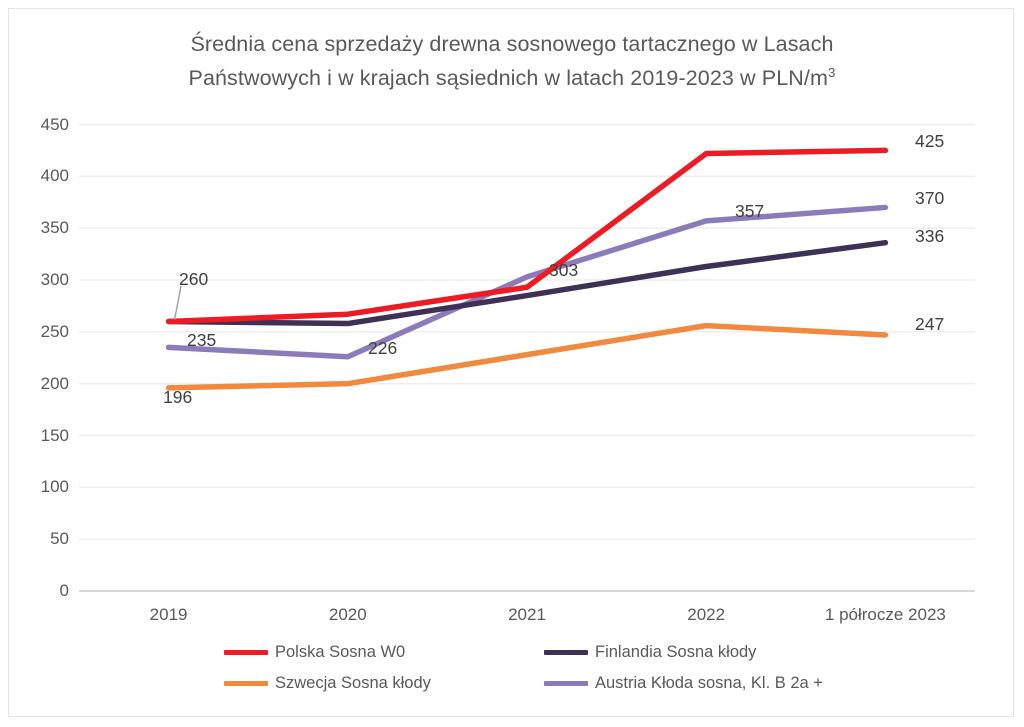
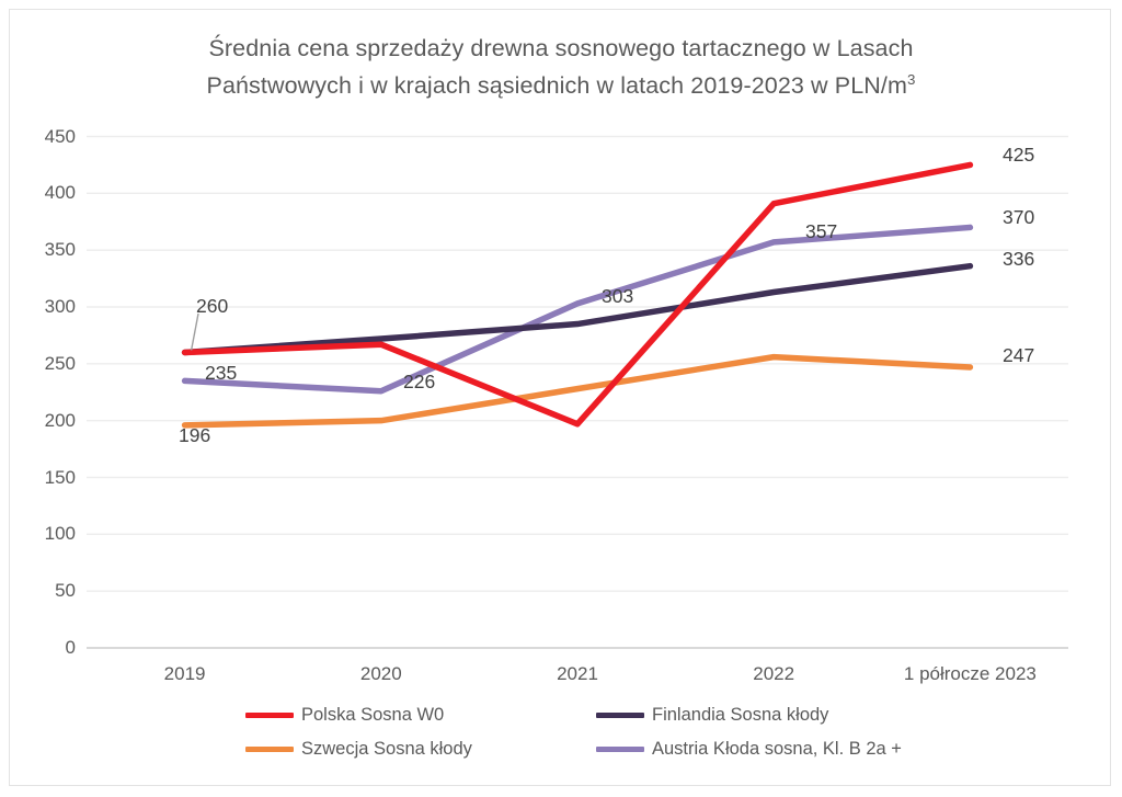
Finlandia Sosna kłody/2020: 258 -> 272
Polska Sosna W0/2021: 293 -> 197
Polska Sosna W0/2022: 422 -> 391
